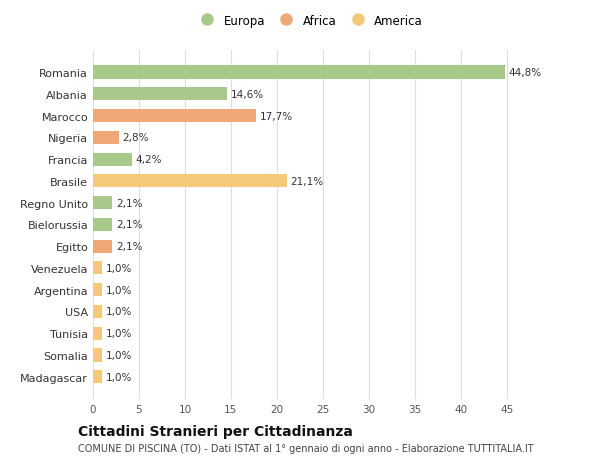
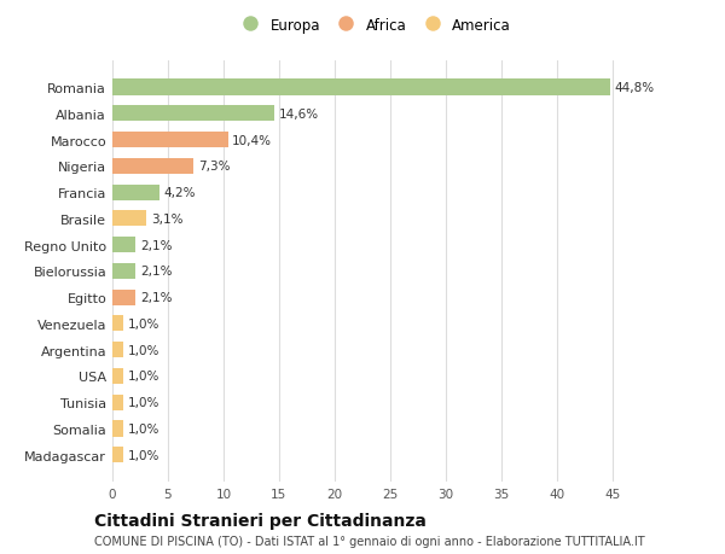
Marocco: 17,7% -> 10,4%
Nigeria: 2,8% -> 7,3%
Brasile: 21,1% -> 3,1%
